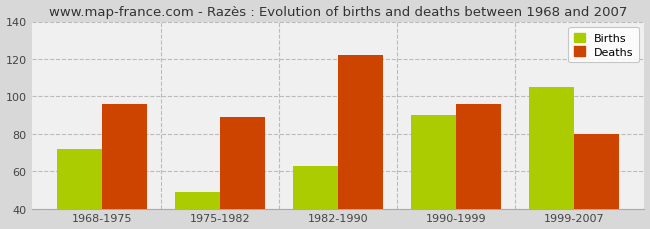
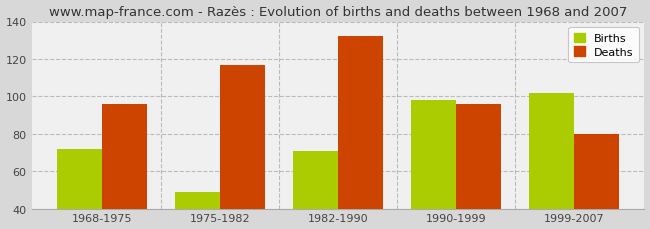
Deaths/1975-1982: 89 -> 117
Births/1982-1990: 63 -> 71
Deaths/1982-1990: 122 -> 132
Births/1990-1999: 90 -> 98
Births/1999-2007: 105 -> 102
